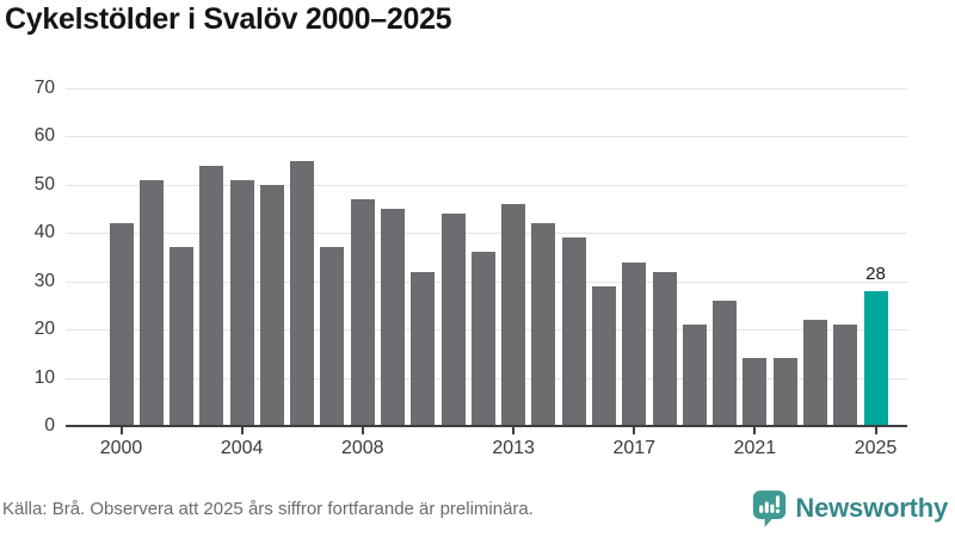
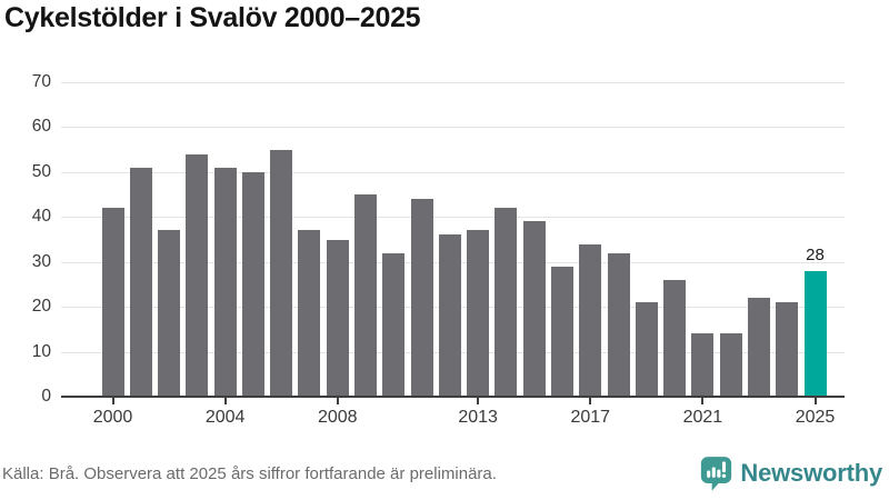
2008: 47 -> 35
2013: 46 -> 37
